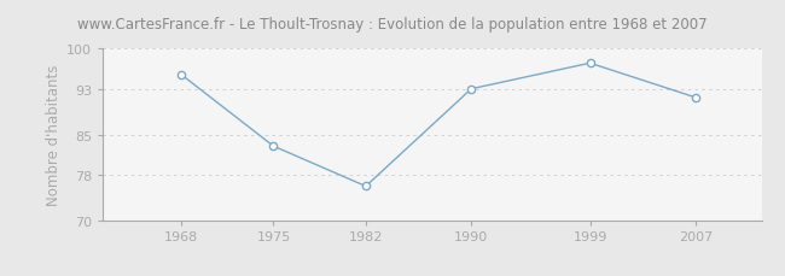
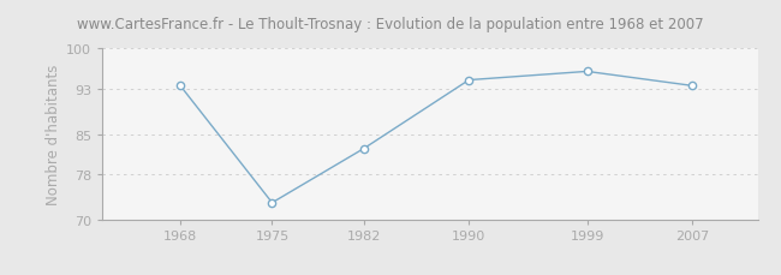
1968: 95.5 -> 93.5
1975: 83.0 -> 73.0
1982: 76.0 -> 82.5
1990: 93.0 -> 94.5
1999: 97.5 -> 96.0
2007: 91.5 -> 93.5
